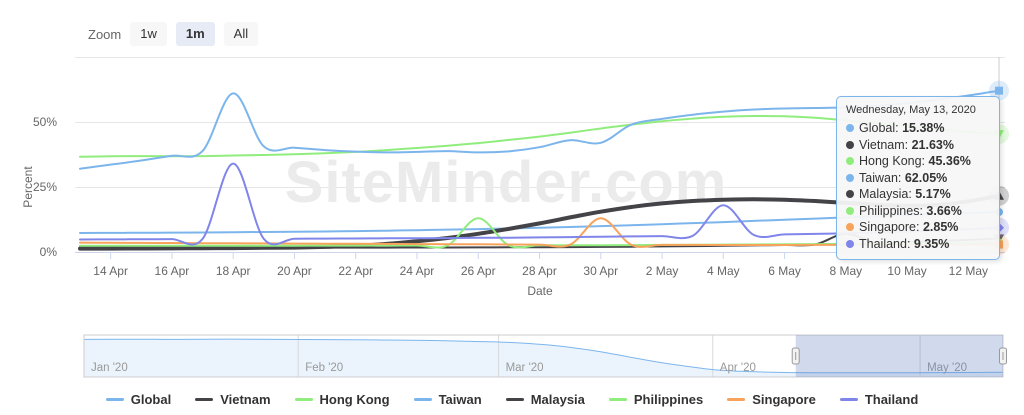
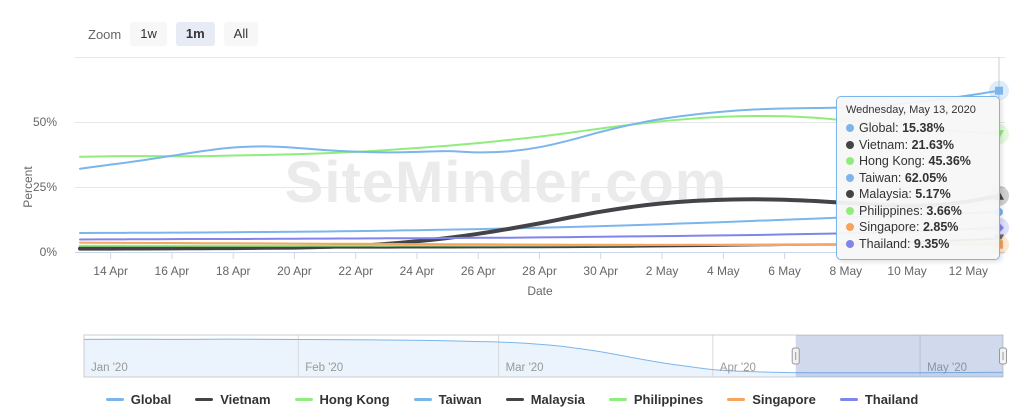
Taiwan/18 Apr: 61% -> 40%
Thailand/18 Apr: 34% -> 5%
Philippines/26 Apr: 13% -> 3%
Taiwan/30 Apr: 42% -> 46%
Singapore/30 Apr: 13% -> 3%
Thailand/4 May: 18% -> 6%
Malaysia/8 May: 7% -> 3%
